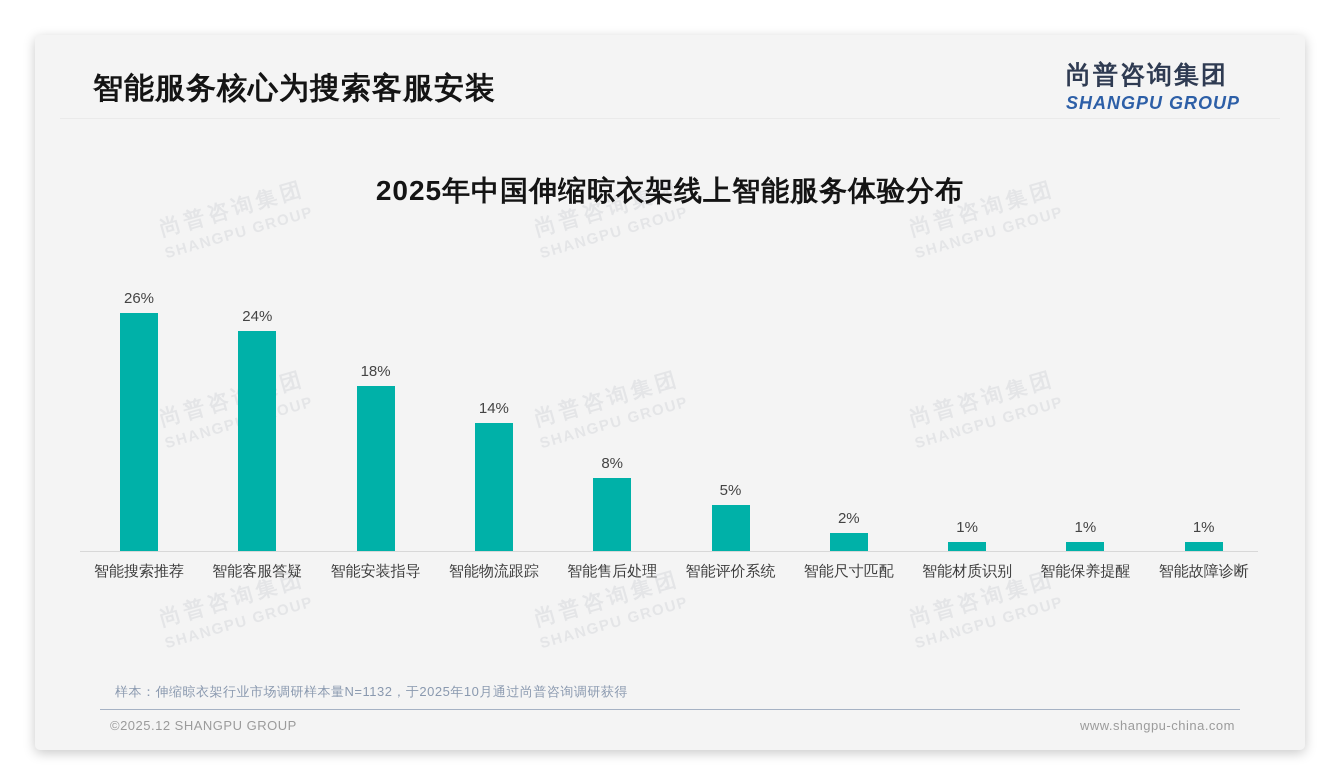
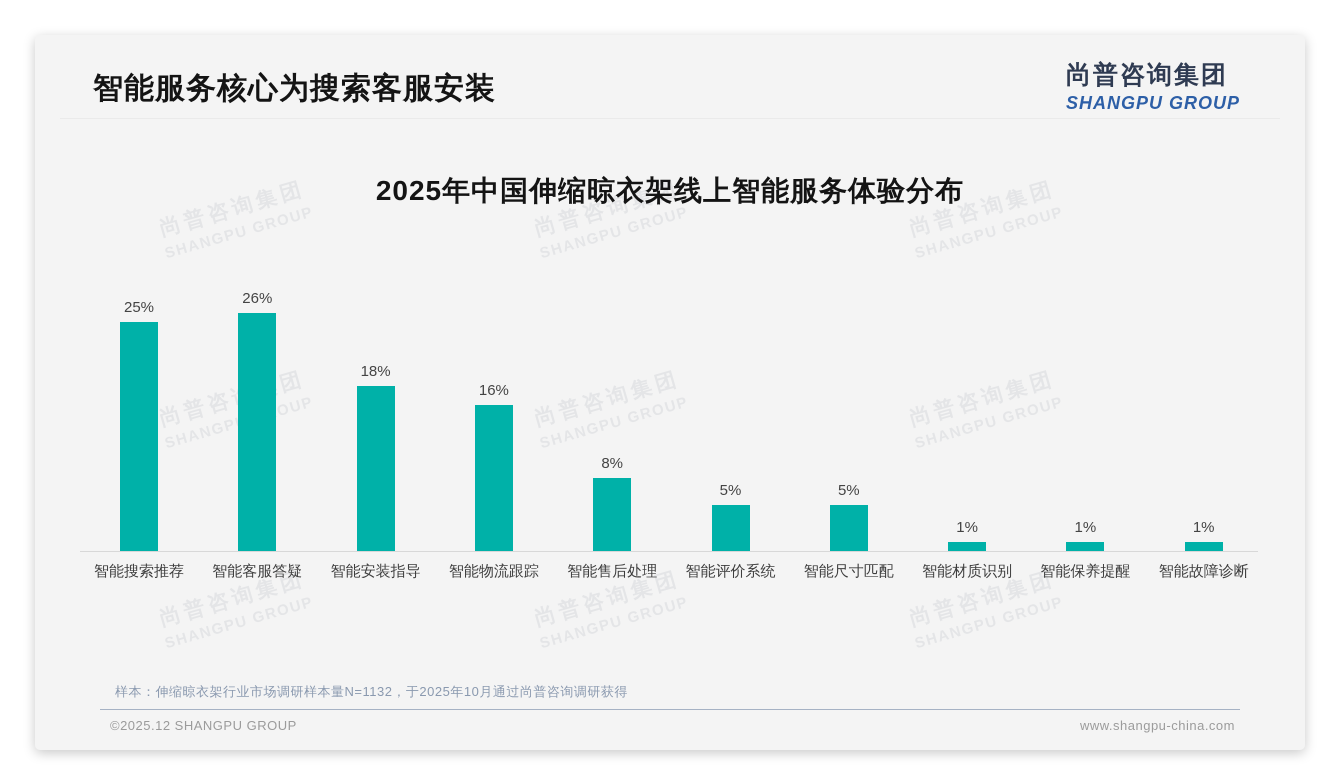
智能搜索推荐: 26% -> 25%
智能客服答疑: 24% -> 26%
智能物流跟踪: 14% -> 16%
智能尺寸匹配: 2% -> 5%
